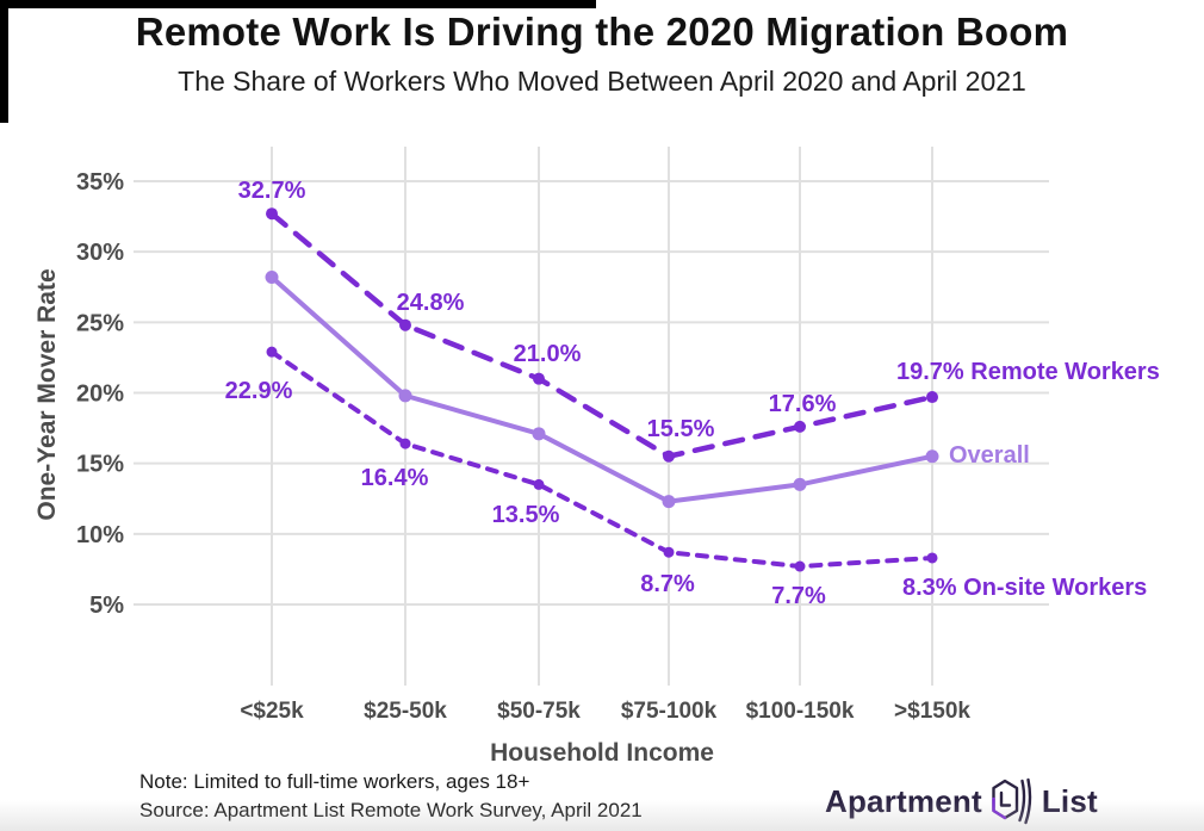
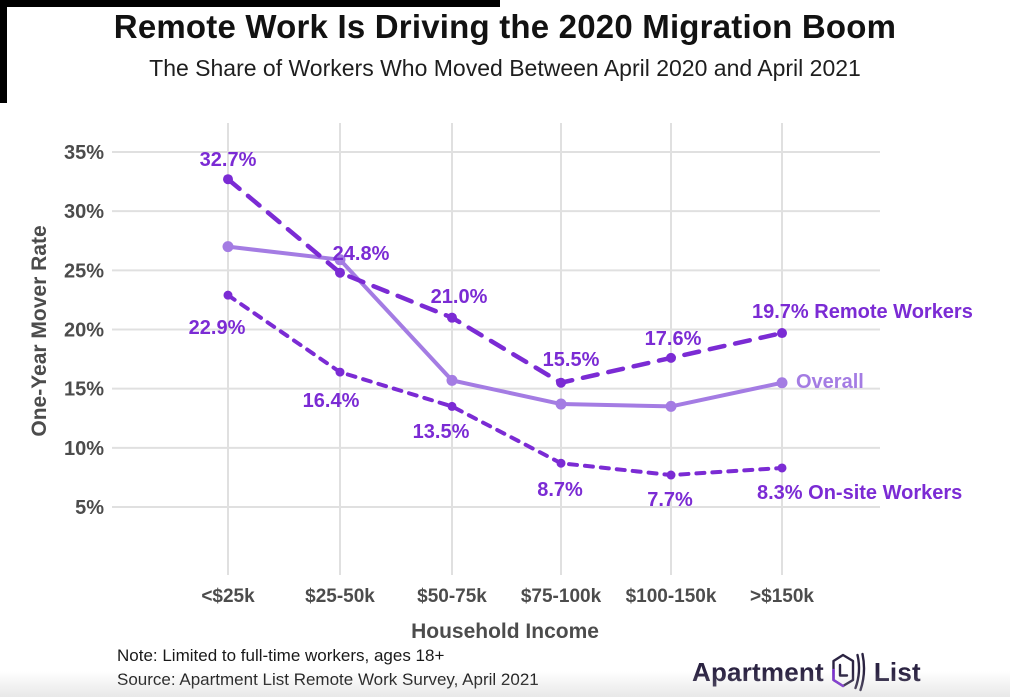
Overall/<$25k: 28.2% -> 27.0%
Overall/$25-50k: 19.8% -> 25.9%
Overall/$50-75k: 17.1% -> 15.7%
Overall/$75-100k: 12.3% -> 13.7%
